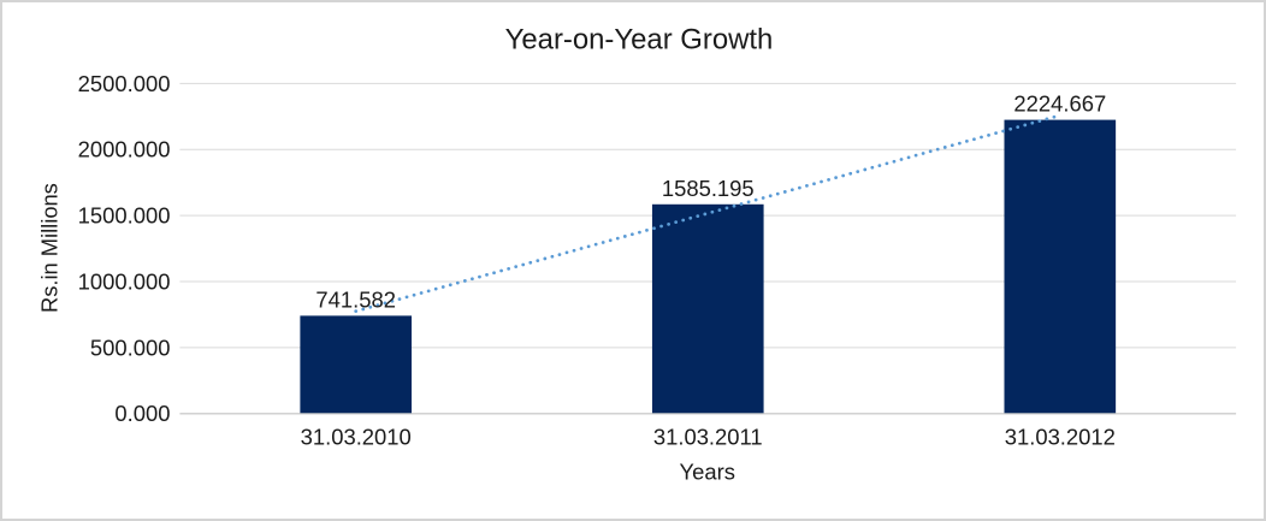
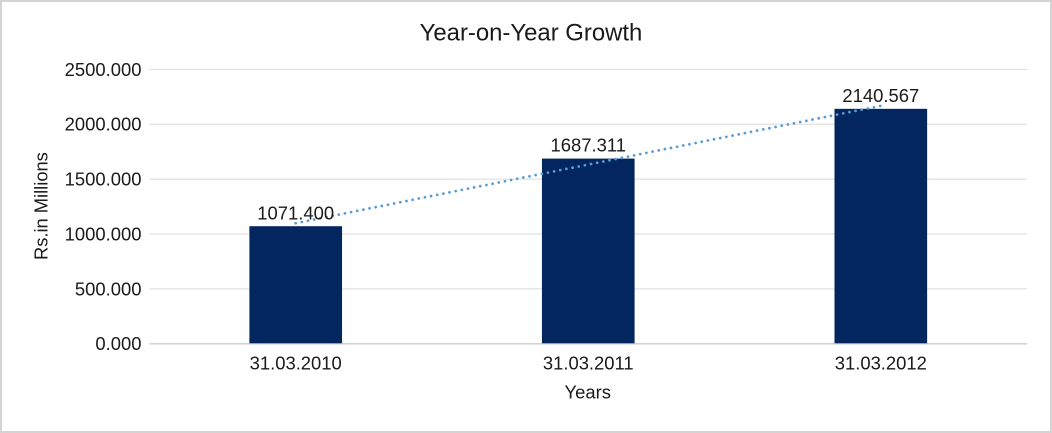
31.03.2010: 741.582 -> 1071.400
31.03.2011: 1585.195 -> 1687.311
31.03.2012: 2224.667 -> 2140.567
